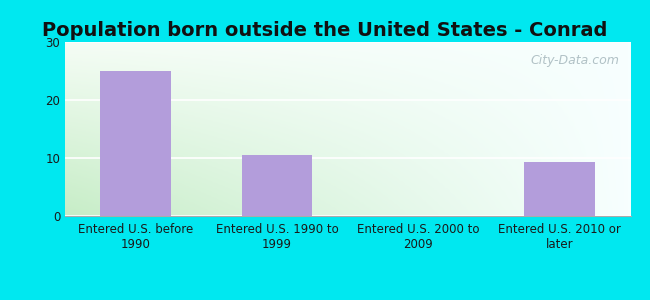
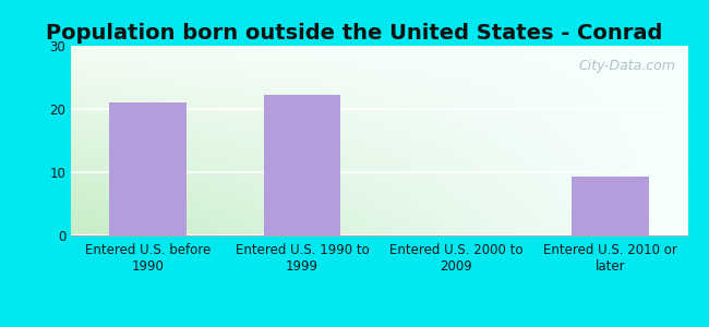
Entered U.S. before 1990: 25.0 -> 21.0
Entered U.S. 1990 to 1999: 10.6 -> 22.2
